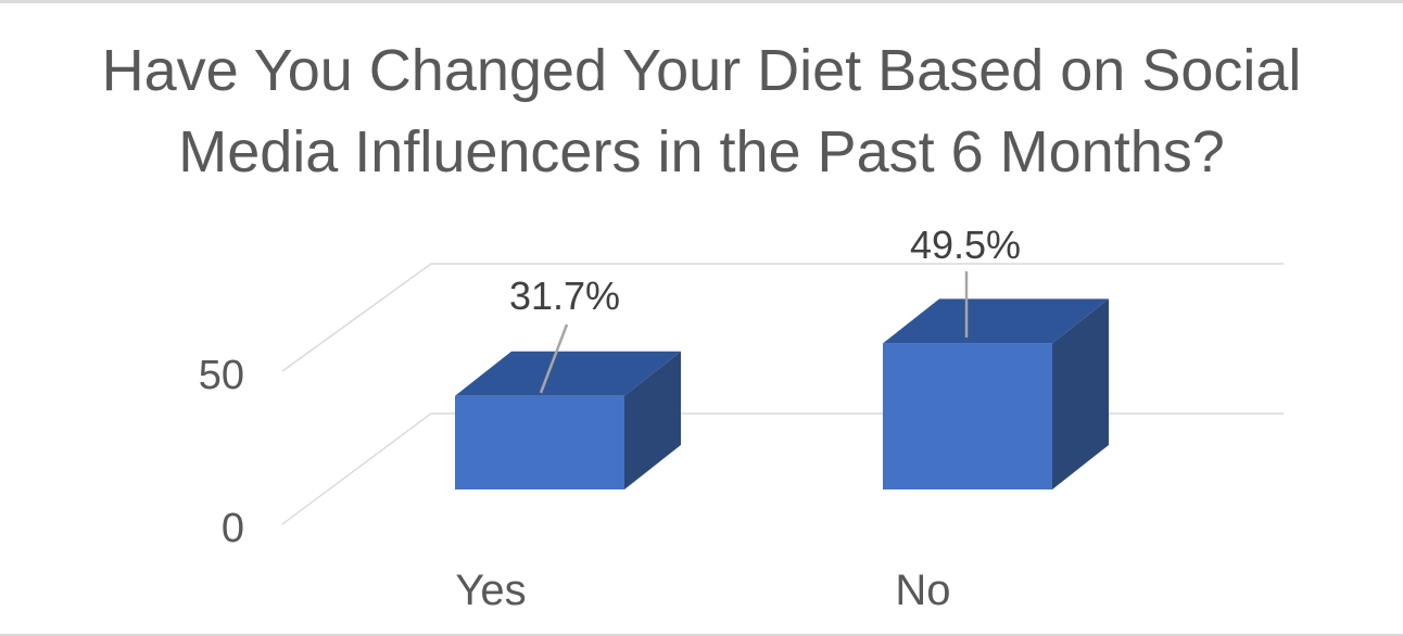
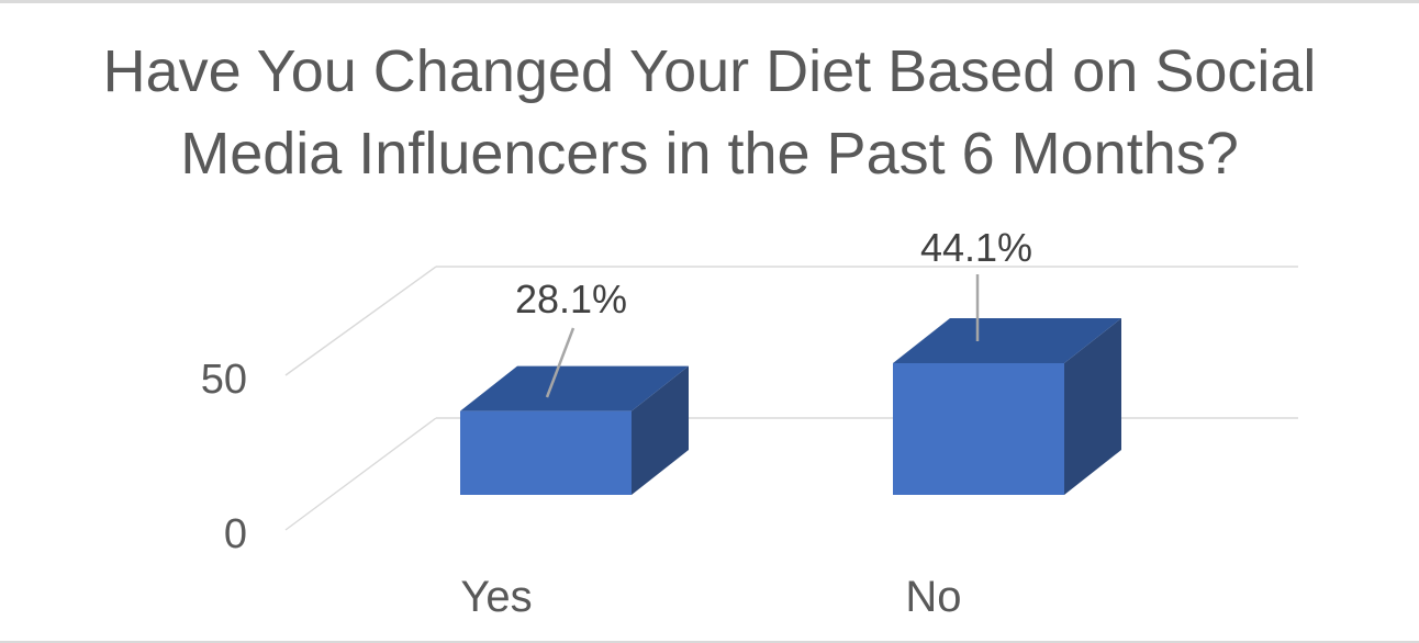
Yes: 31.7% -> 28.1%
No: 49.5% -> 44.1%
